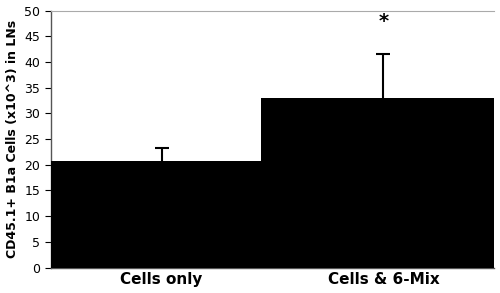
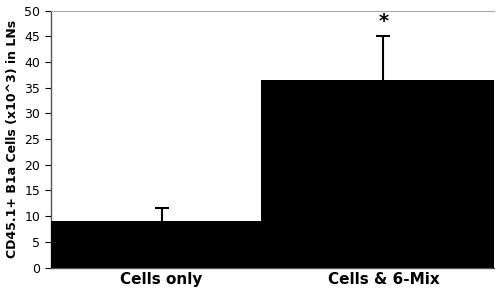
Cells only: 20.8 -> 9.0
Cells & 6-Mix: 33.0 -> 36.5
